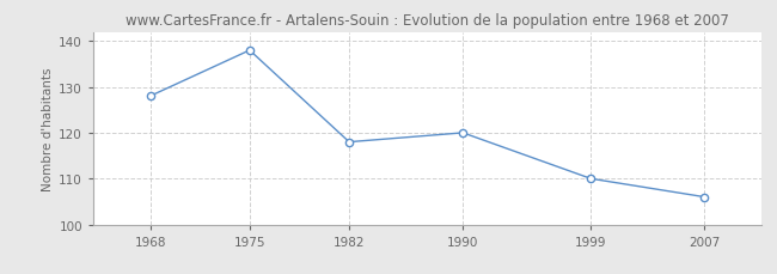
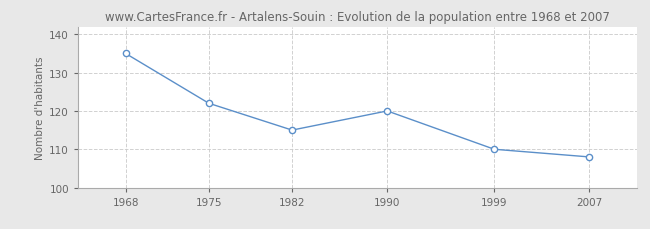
1968: 128 -> 135
1975: 138 -> 122
1982: 118 -> 115
2007: 106 -> 108
